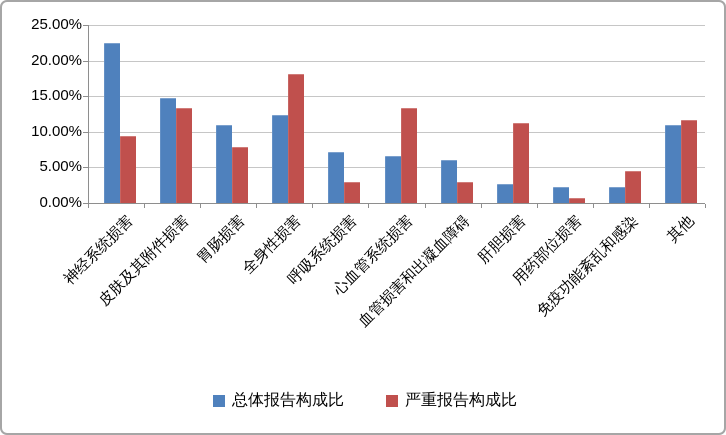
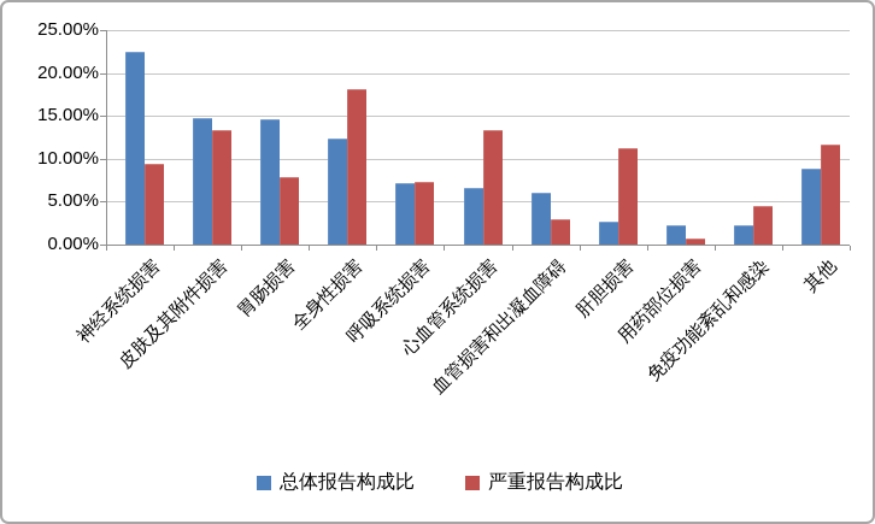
总体报告构成比/胃肠损害: 11% -> 15%
严重报告构成比/呼吸系统损害: 3% -> 7%
总体报告构成比/其他: 11% -> 9%
